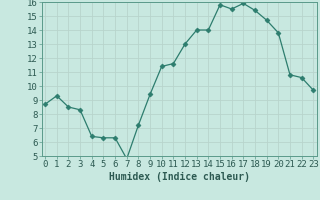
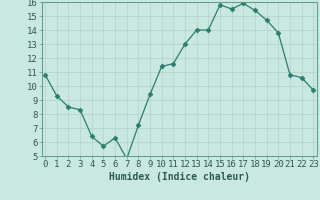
0: 8.7 -> 10.8
5: 6.3 -> 5.7
